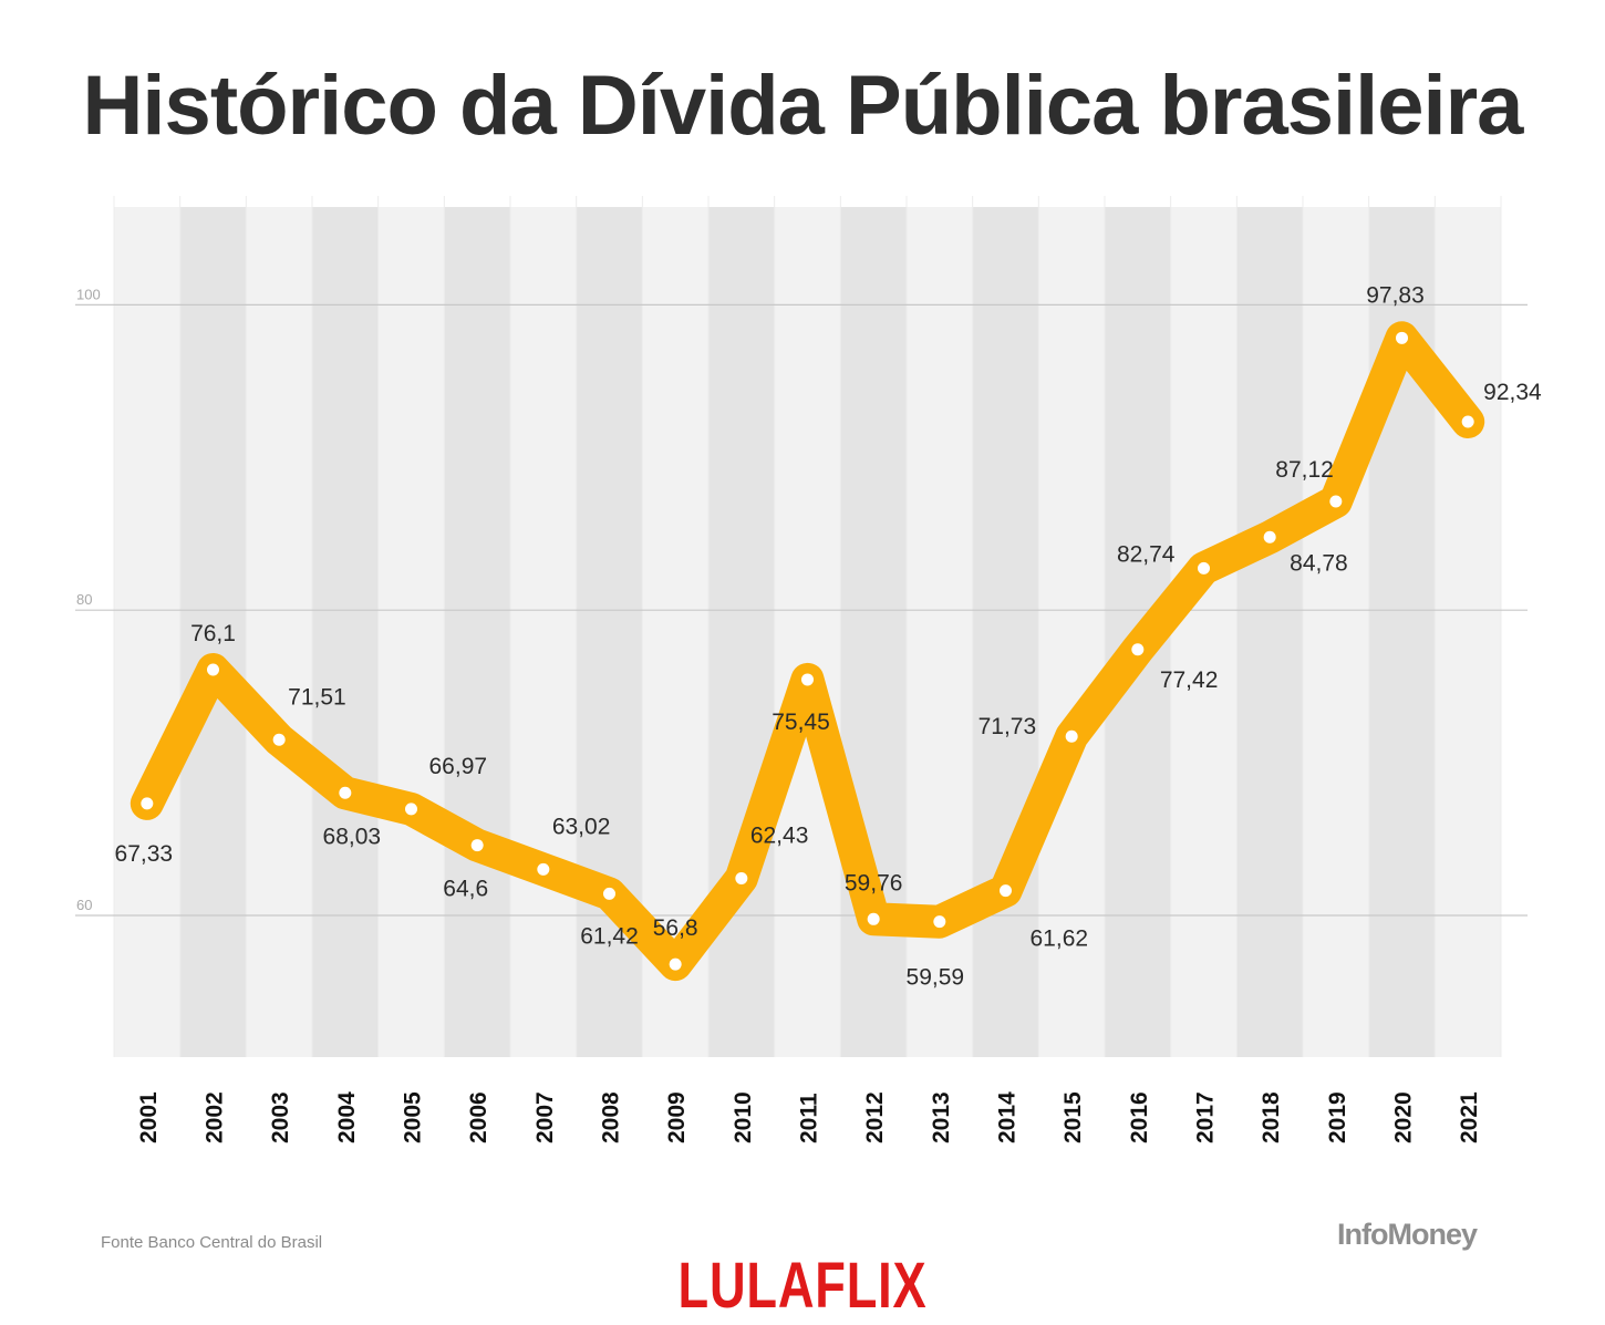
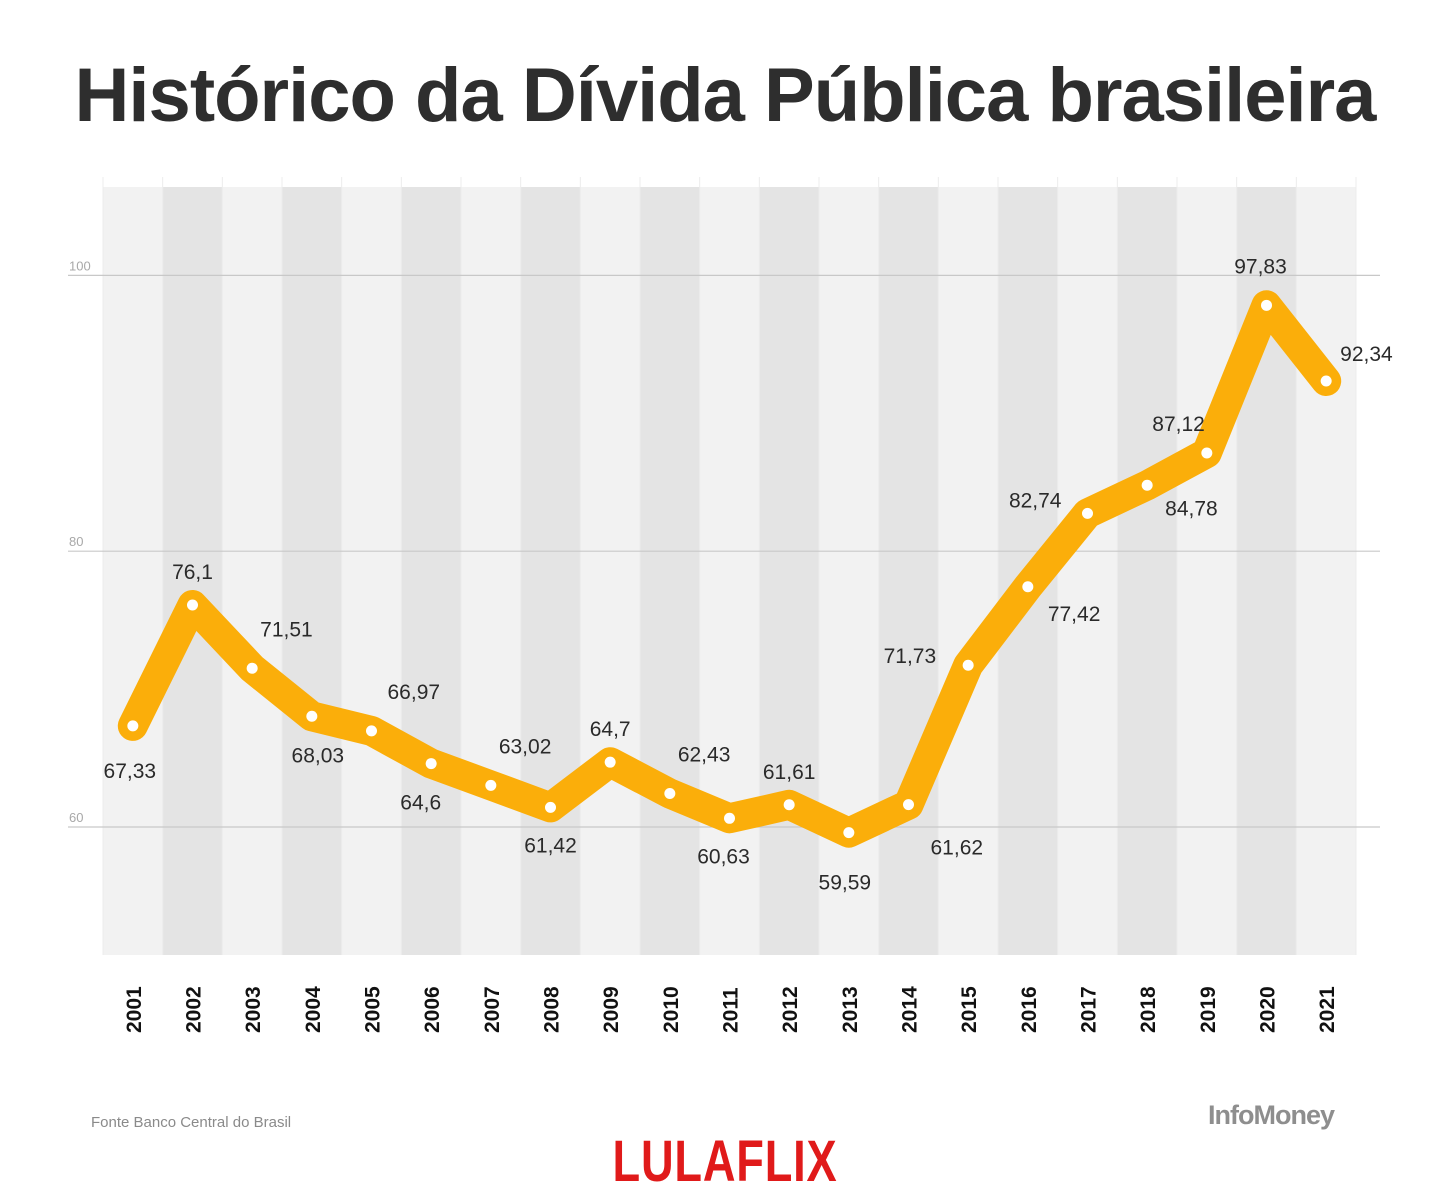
2009: 56,8 -> 64,7
2011: 75,45 -> 60,63
2012: 59,76 -> 61,61
